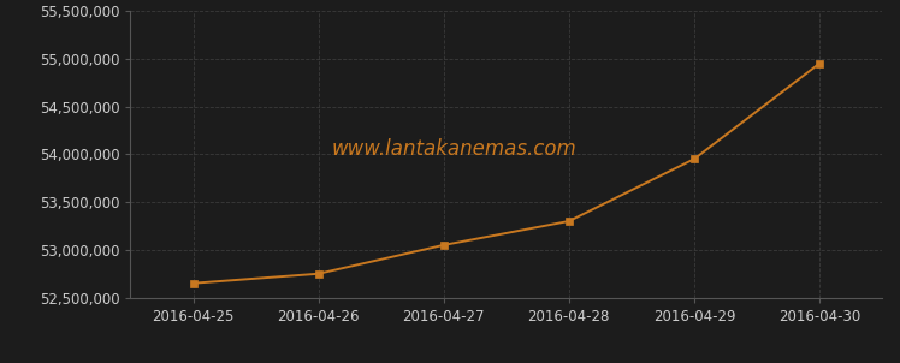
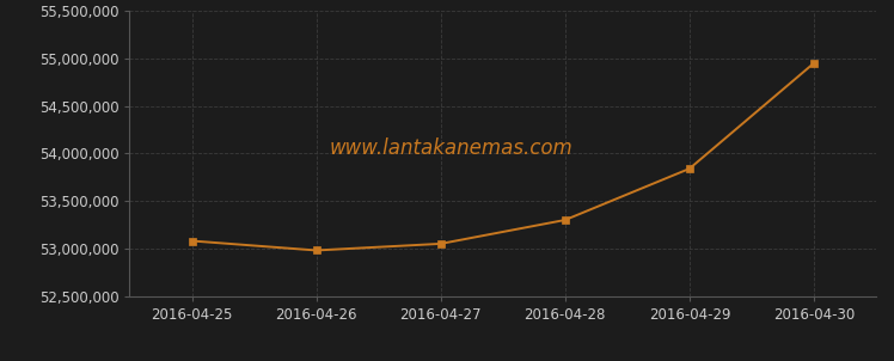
2016-04-25: 52,650,000 -> 53,080,000
2016-04-26: 52,750,000 -> 52,980,000
2016-04-29: 53,950,000 -> 53,840,000
